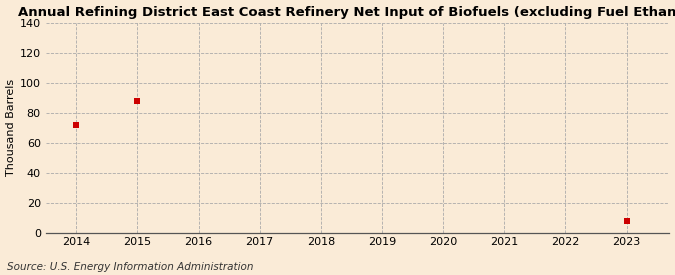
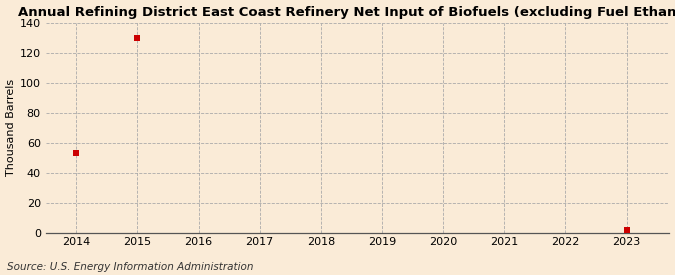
2014: 72 -> 53
2015: 88 -> 130
2023: 8 -> 2
